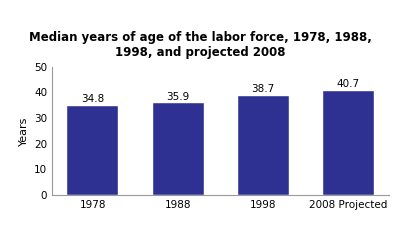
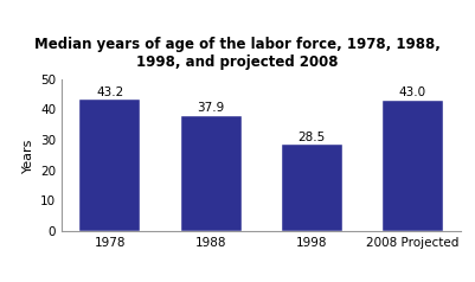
1978: 34.8 -> 43.2
1988: 35.9 -> 37.9
1998: 38.7 -> 28.5
2008 Projected: 40.7 -> 43.0
